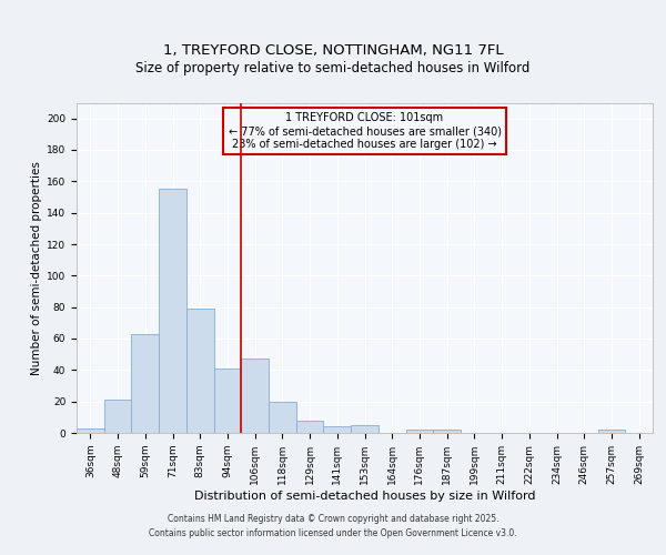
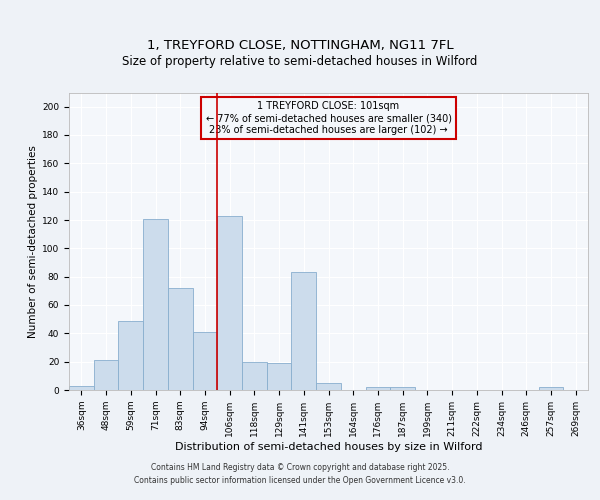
59sqm: 63 -> 49
71sqm: 155 -> 121
83sqm: 79 -> 72
106sqm: 47 -> 123
129sqm: 8 -> 19
141sqm: 4 -> 83
